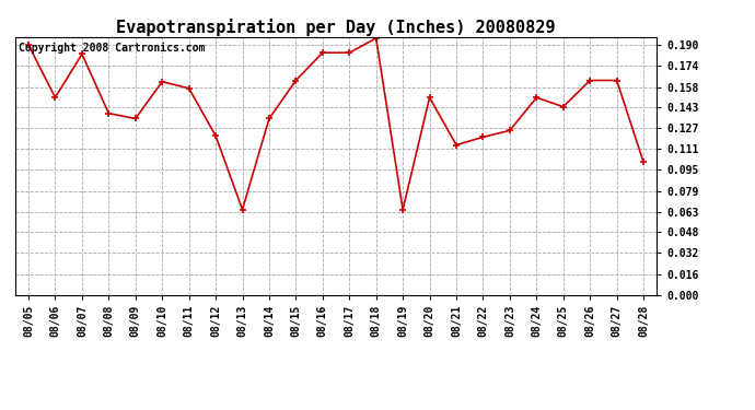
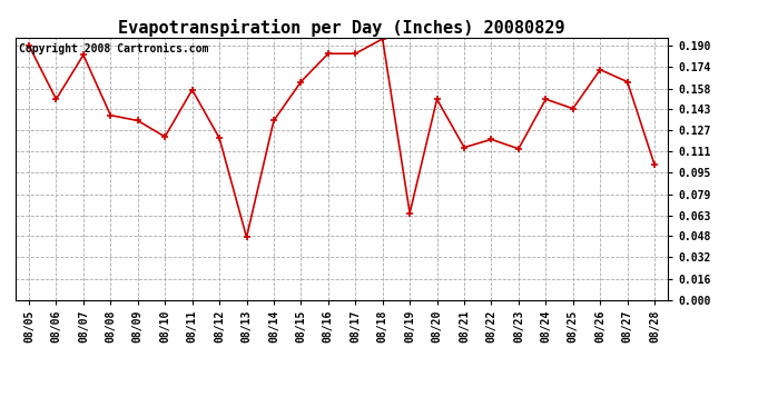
08/10: 0.162 -> 0.122
08/13: 0.065 -> 0.047
08/23: 0.125 -> 0.113
08/26: 0.163 -> 0.172
